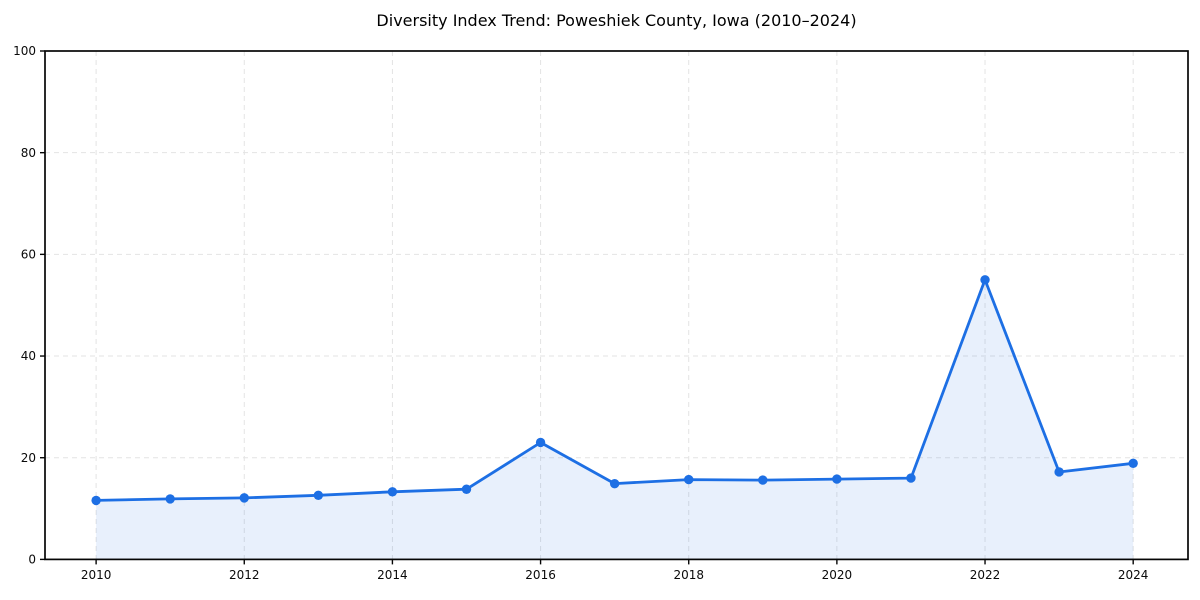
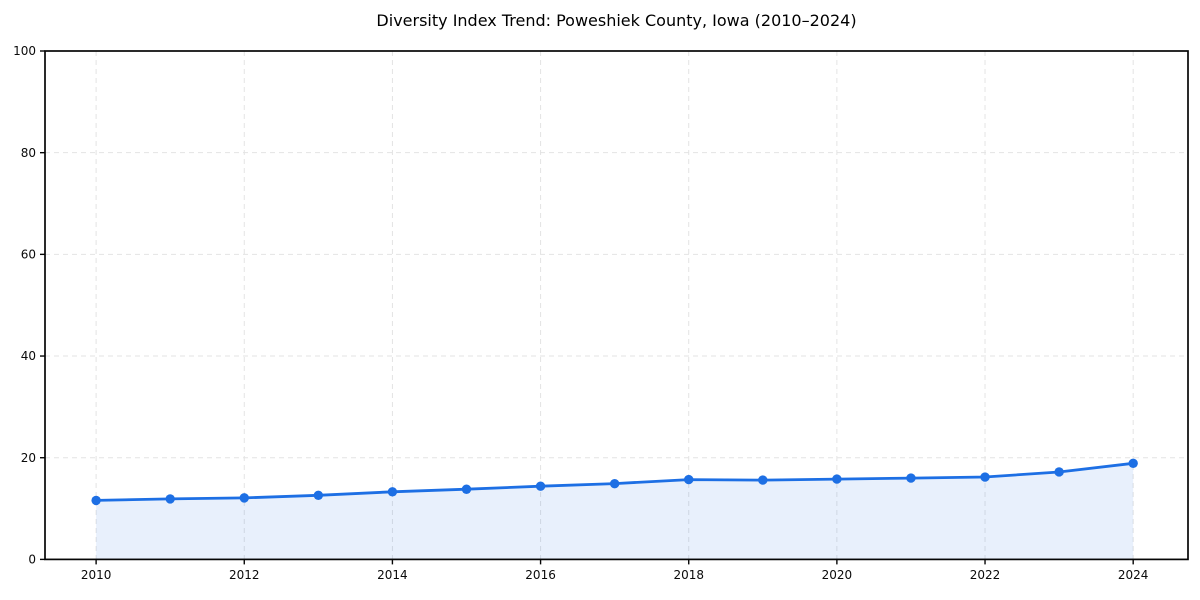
2016: 23 -> 14
2022: 55 -> 16
